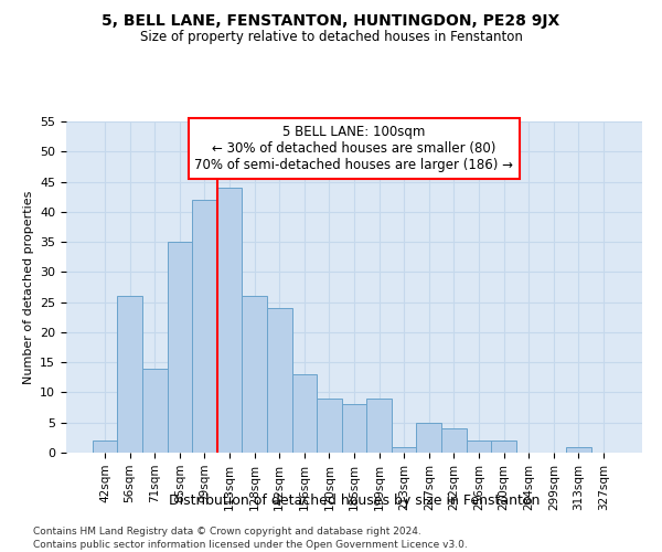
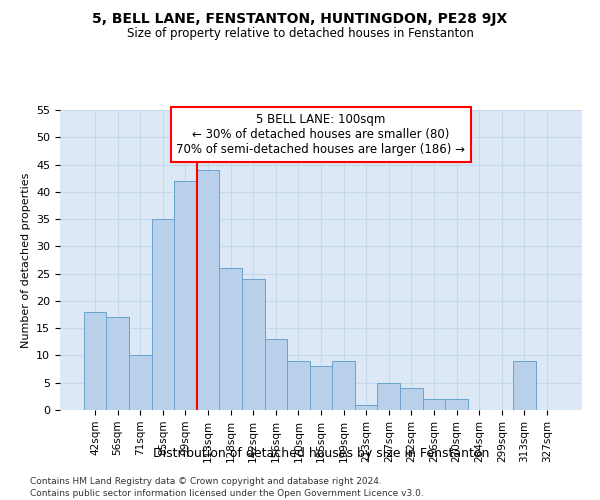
42sqm: 2 -> 18
56sqm: 26 -> 17
71sqm: 14 -> 10
313sqm: 1 -> 9
